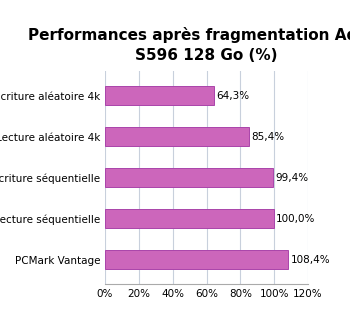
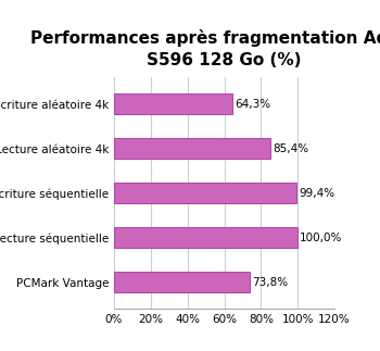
PCMark Vantage: 108,4% -> 73,8%
